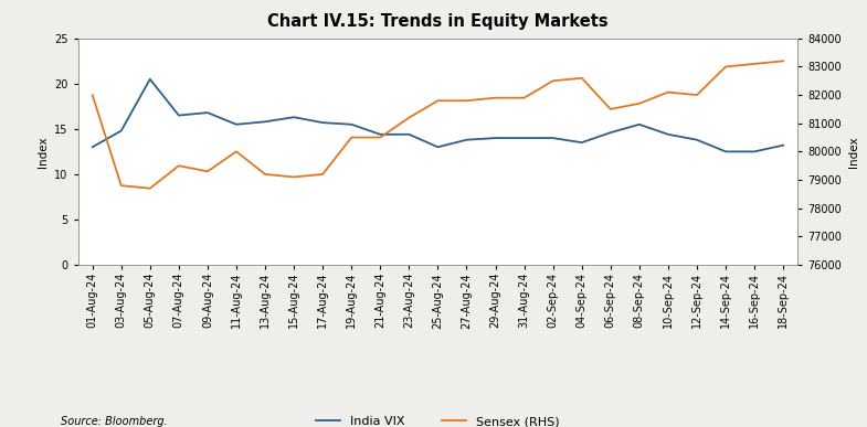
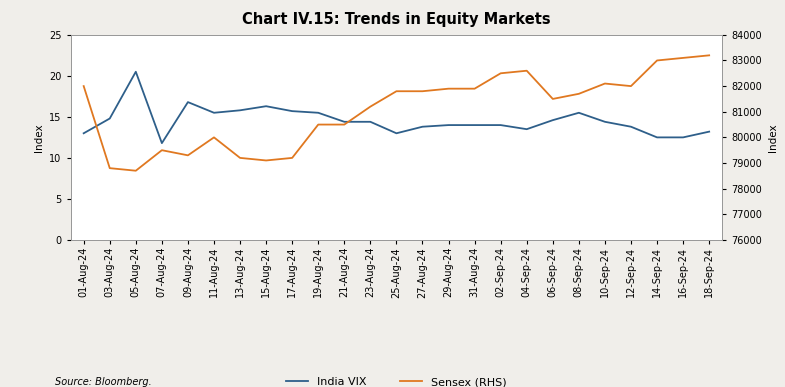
India VIX/07-Aug-24: 16.5 -> 11.8
